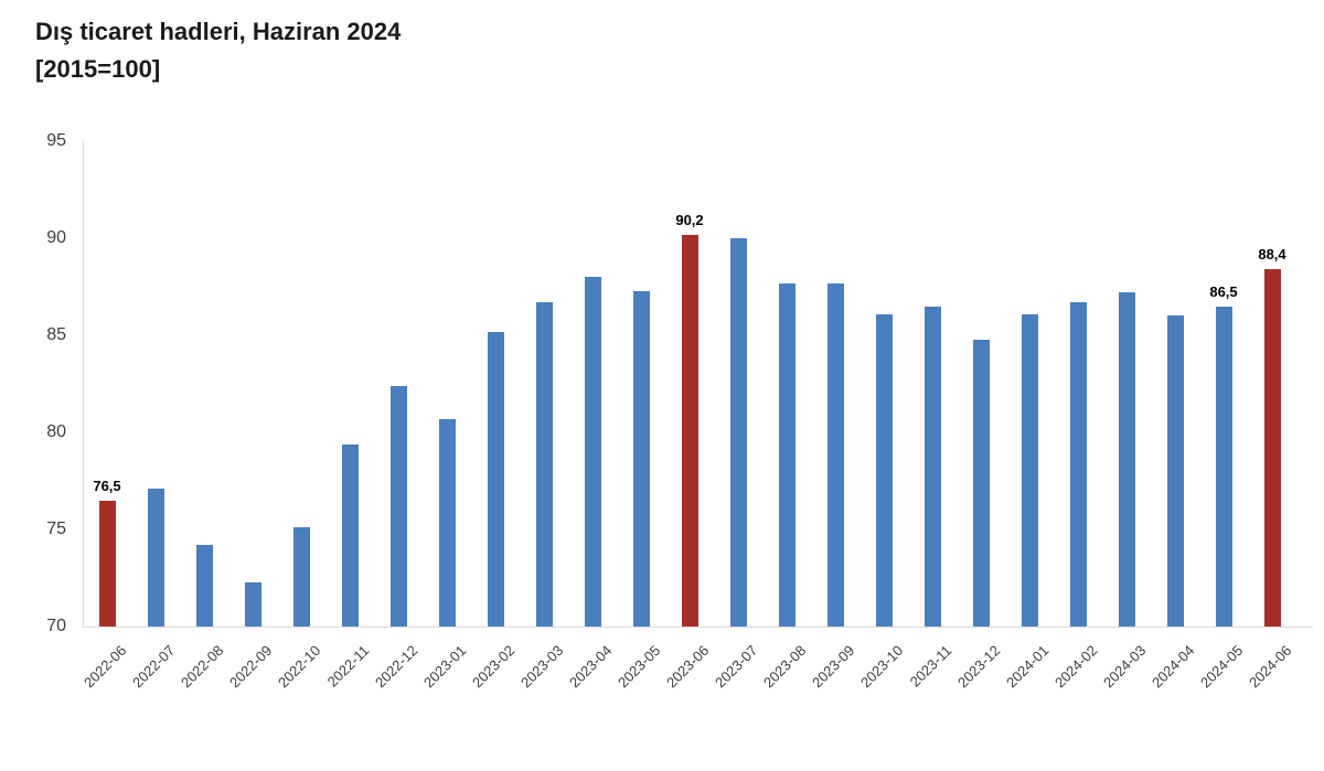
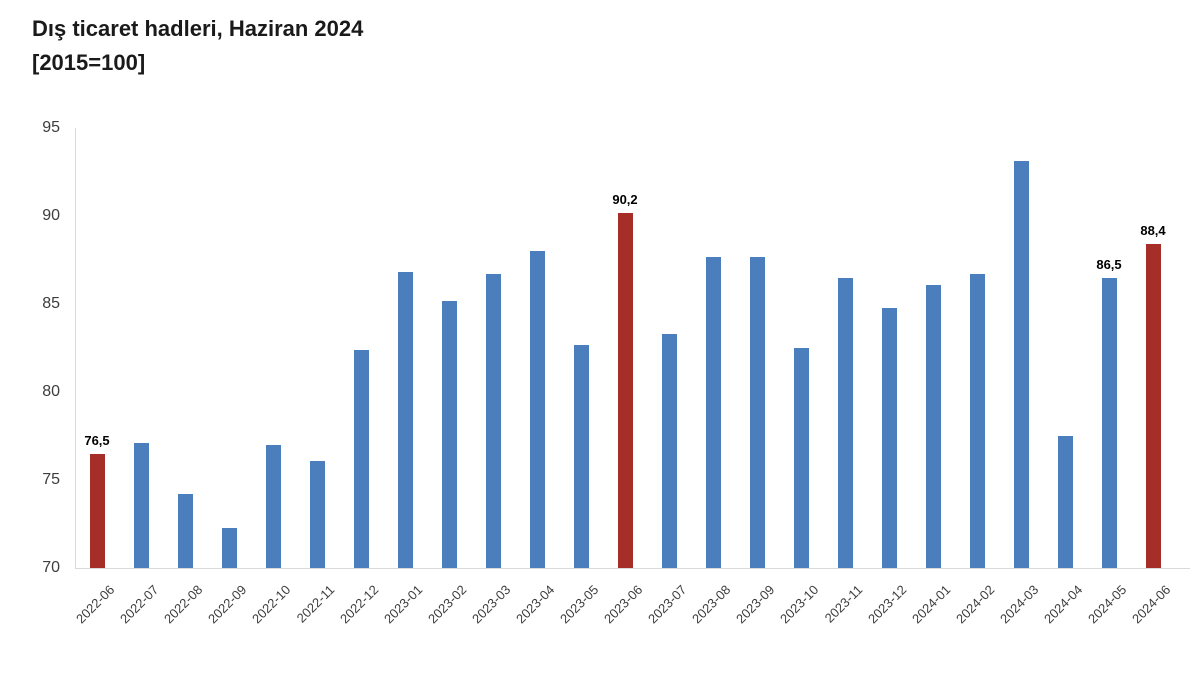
2022-10: 75.1 -> 77.0
2022-11: 79.4 -> 76.1
2023-01: 80.7 -> 86.8
2023-05: 87.3 -> 82.7
2023-07: 90.0 -> 83.3
2023-10: 86.1 -> 82.5
2024-03: 87.2 -> 93.1
2024-04: 86.0 -> 77.5
